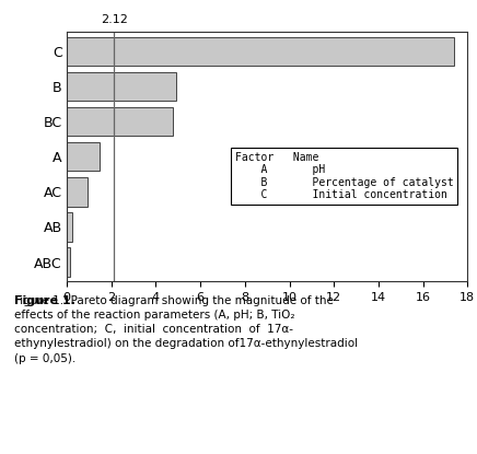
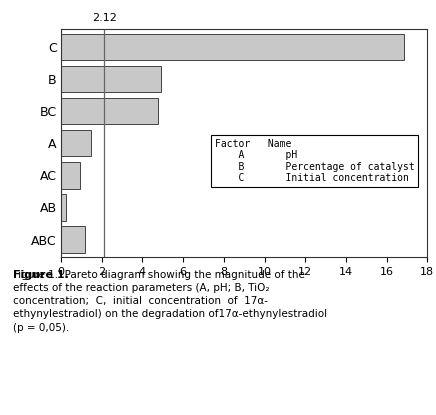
C: 17.40 -> 16.85
ABC: 0.15 -> 1.20
